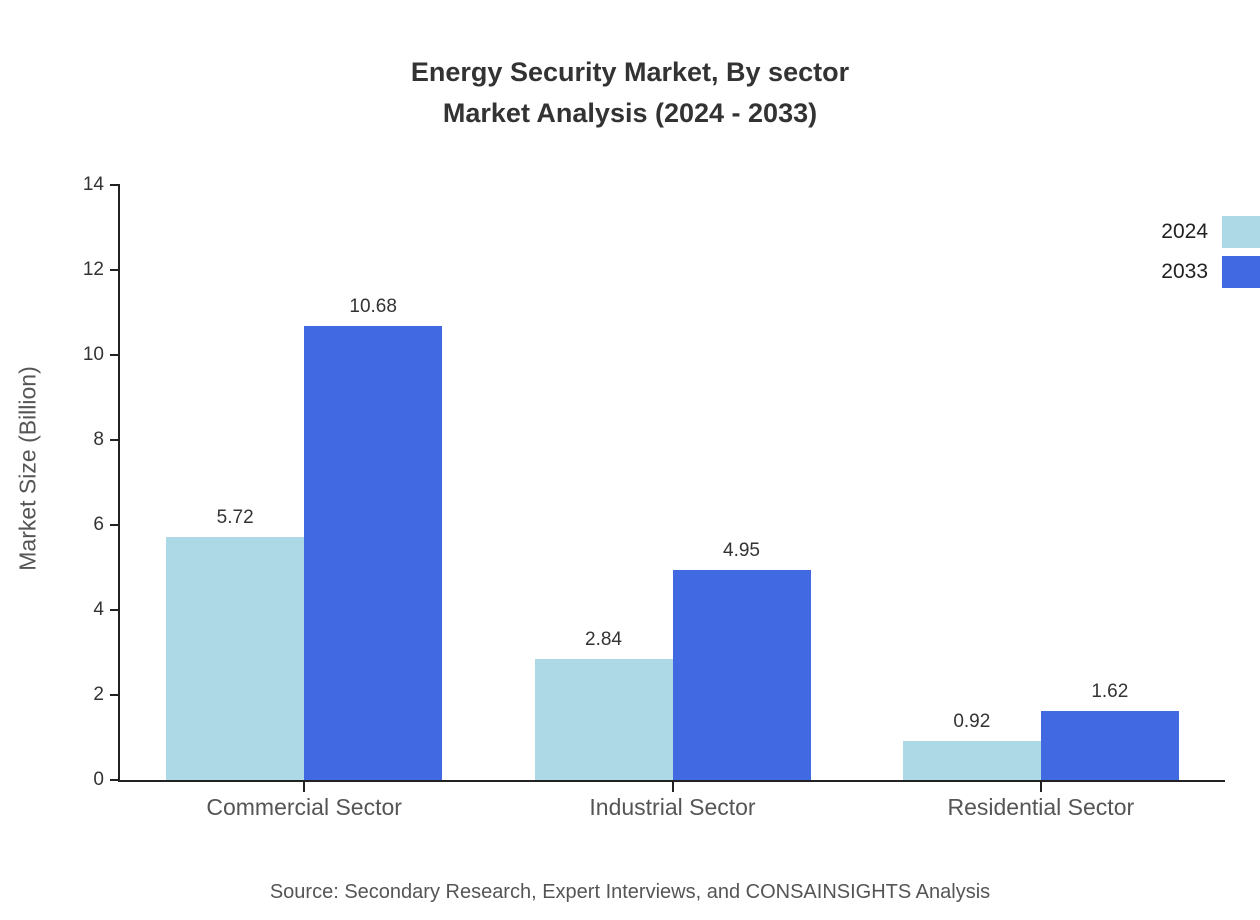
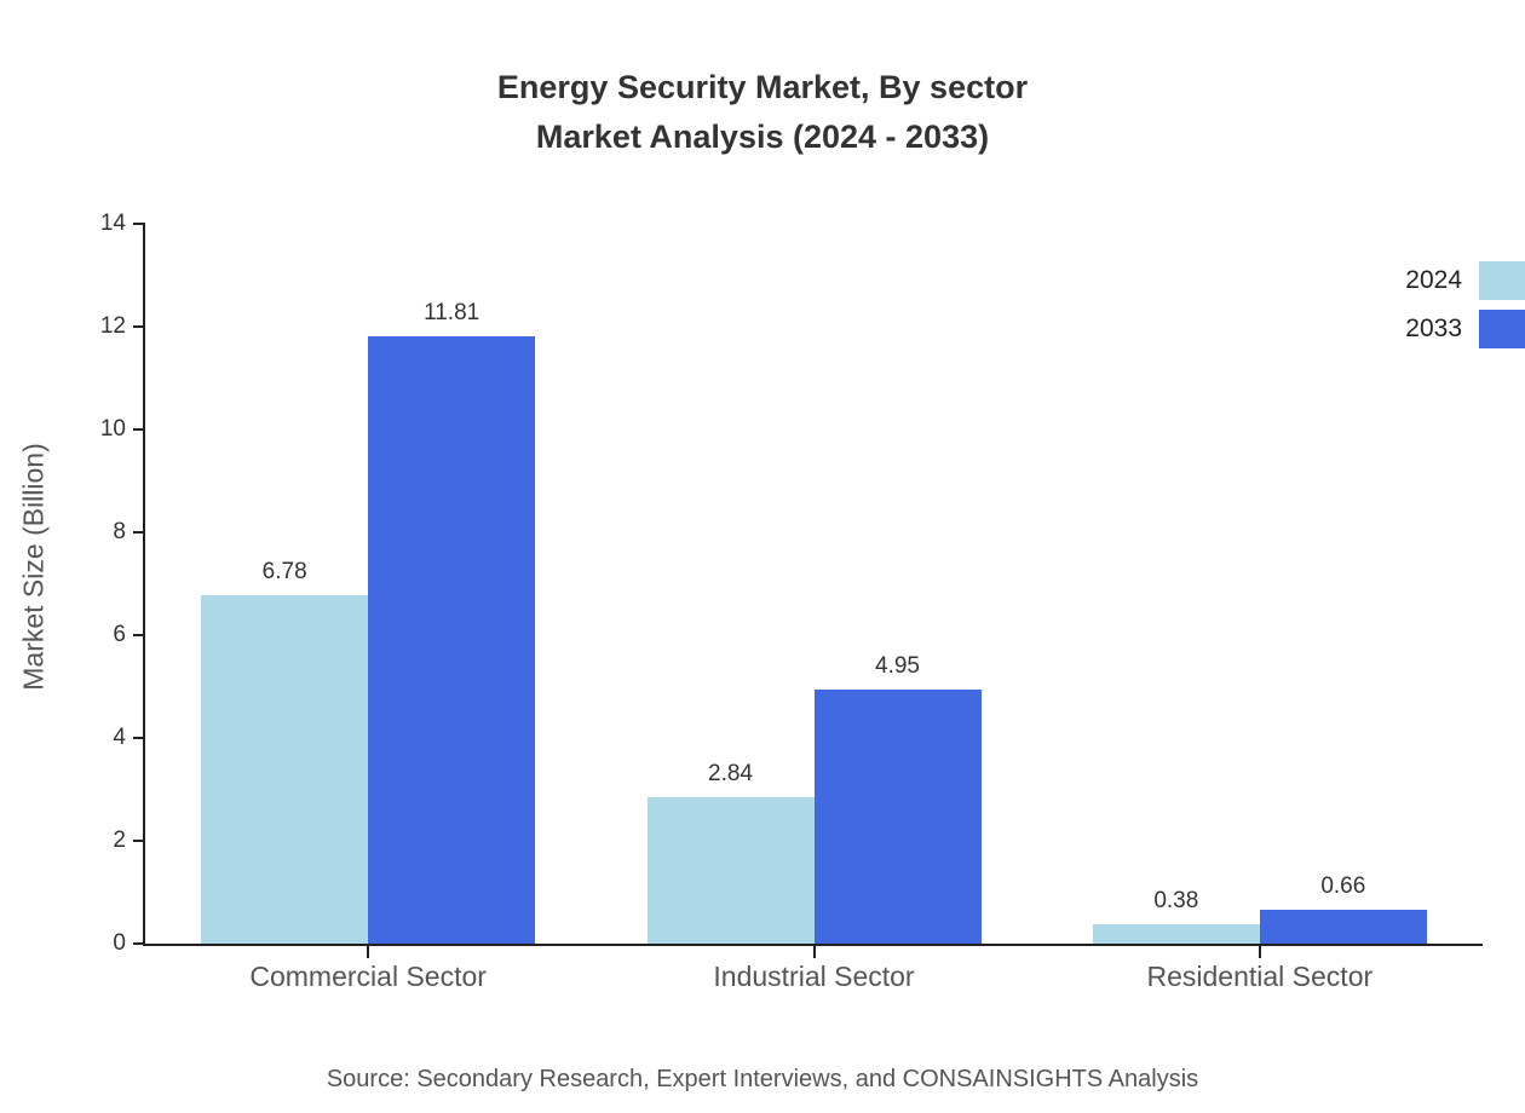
2024/Commercial Sector: 5.72 -> 6.78
2033/Commercial Sector: 10.68 -> 11.81
2024/Residential Sector: 0.92 -> 0.38
2033/Residential Sector: 1.62 -> 0.66
